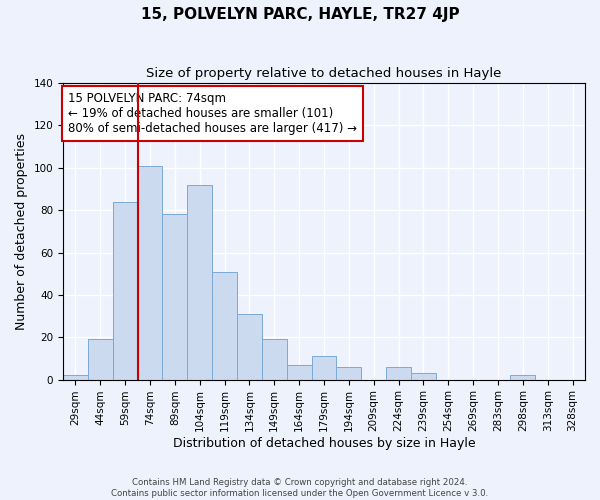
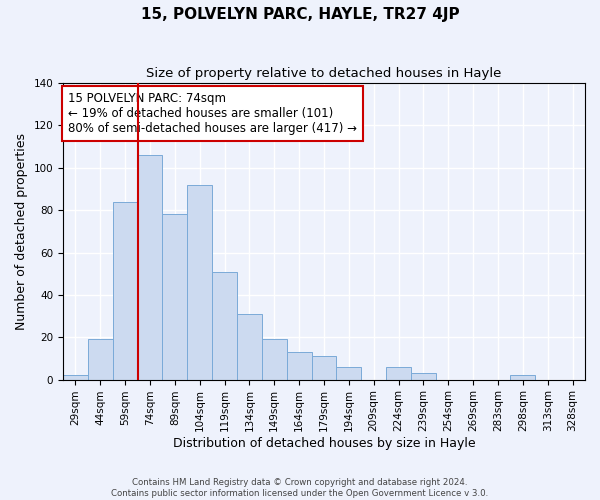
74sqm: 101 -> 106
164sqm: 7 -> 13
